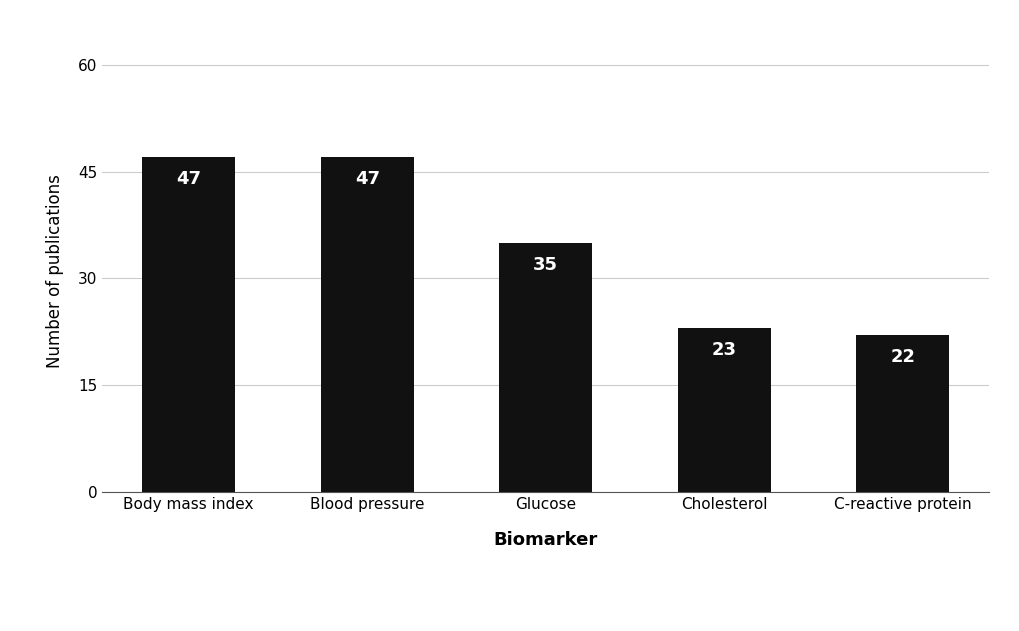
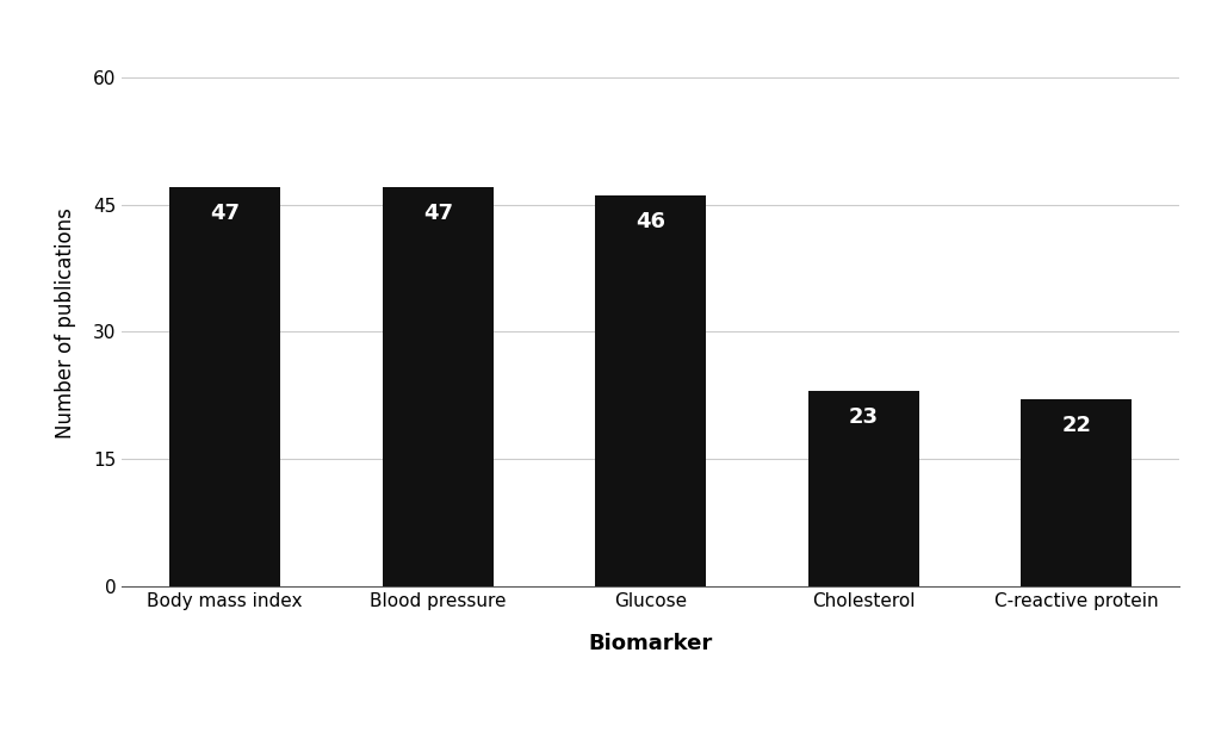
Glucose: 35 -> 46
